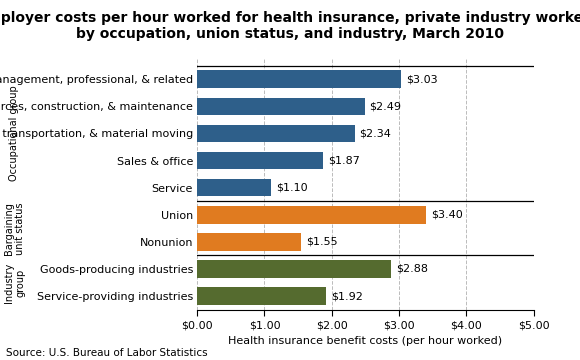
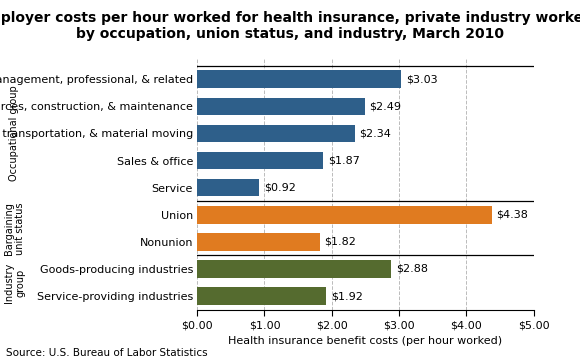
Service: $1.10 -> $0.92
Union: $3.40 -> $4.38
Nonunion: $1.55 -> $1.82
